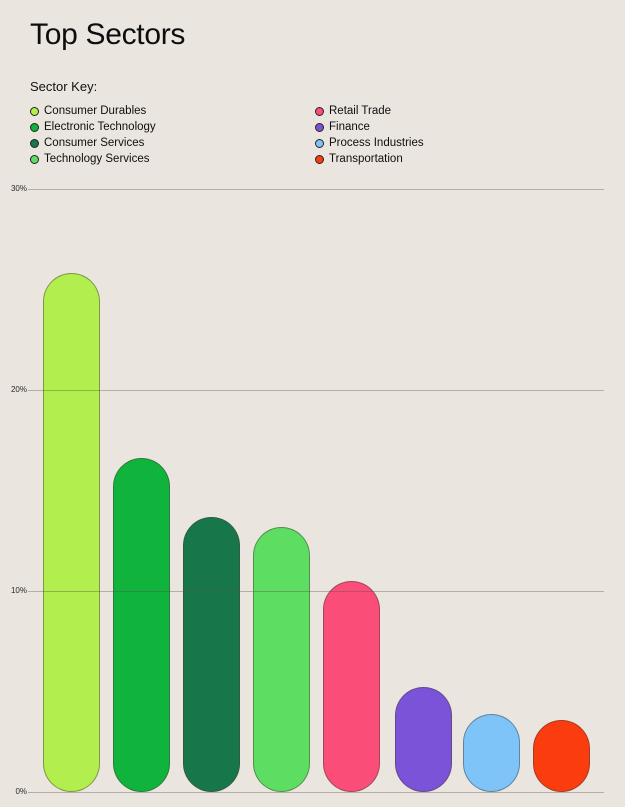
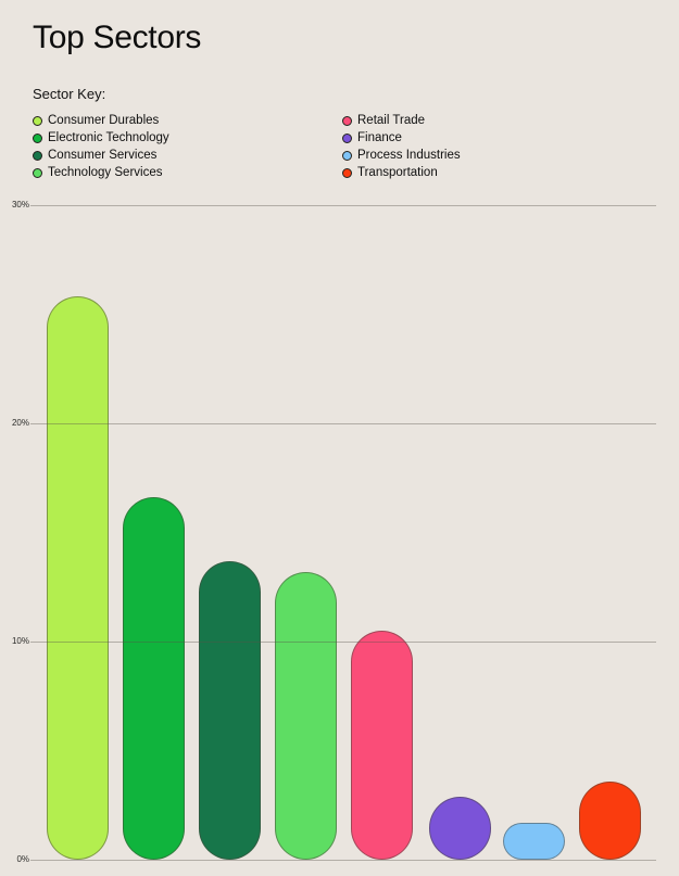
Finance: 5.2% -> 2.9%
Process Industries: 3.9% -> 1.7%
